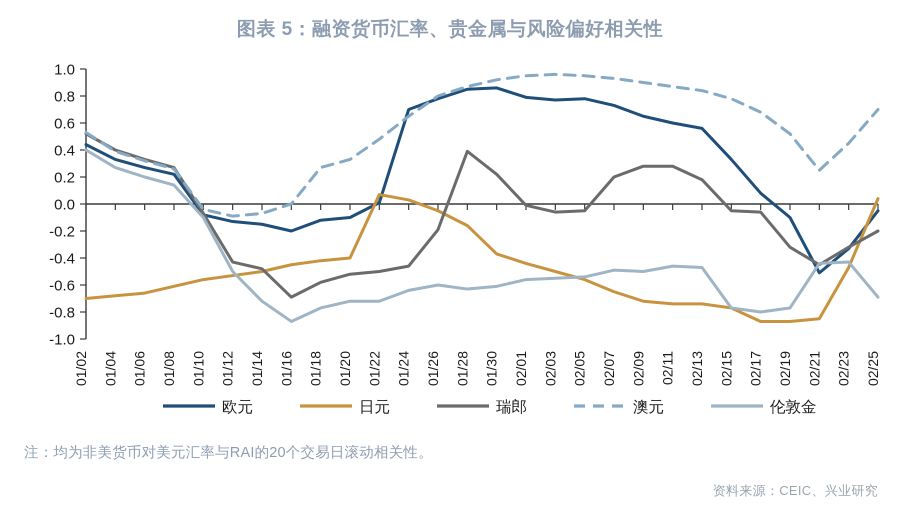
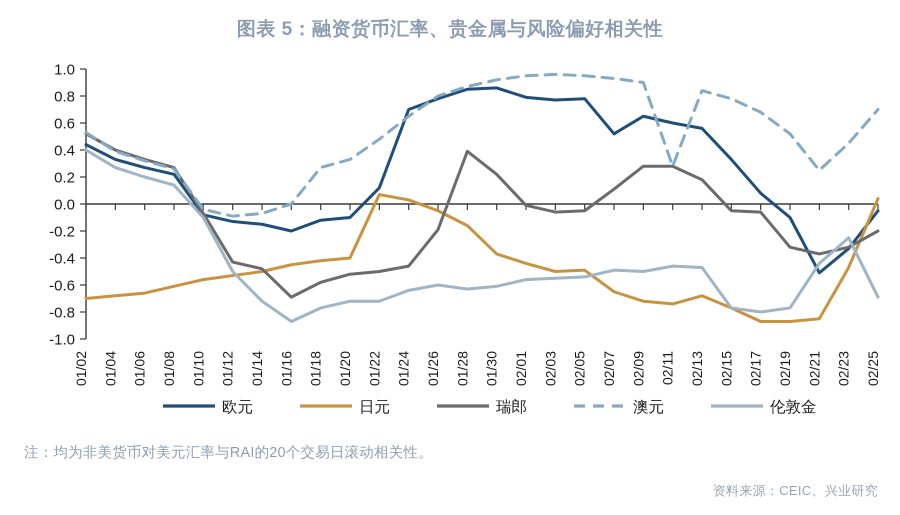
欧元/01/22: 0.01 -> 0.12
日元/02/05: -0.56 -> -0.49
欧元/02/07: 0.73 -> 0.52
瑞郎/02/07: 0.20 -> 0.11
澳元/02/11: 0.87 -> 0.28
日元/02/13: -0.74 -> -0.68
瑞郎/02/21: -0.45 -> -0.37
伦敦金/02/23: -0.43 -> -0.25
